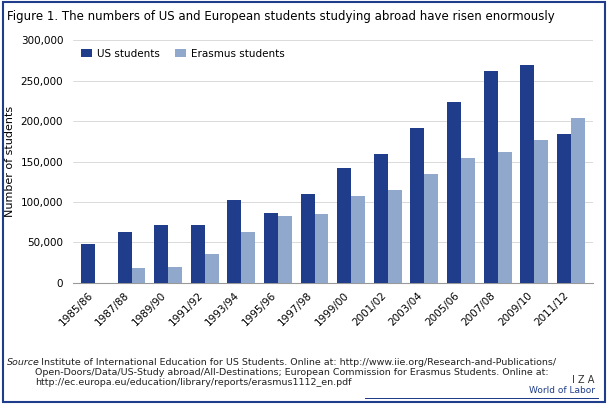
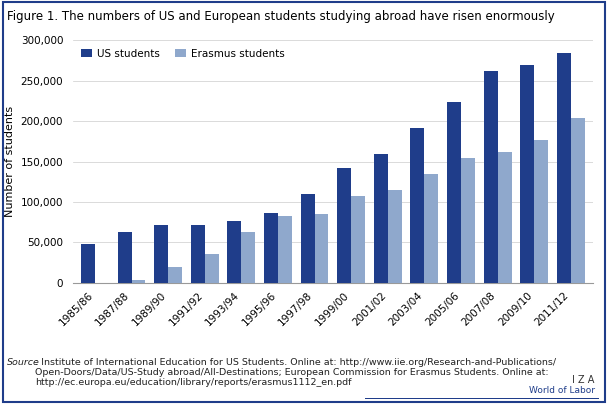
Erasmus students/1987/88: 18,000 -> 4,000
US students/1993/94: 102,000 -> 76,000
US students/2011/12: 184,000 -> 284,000
